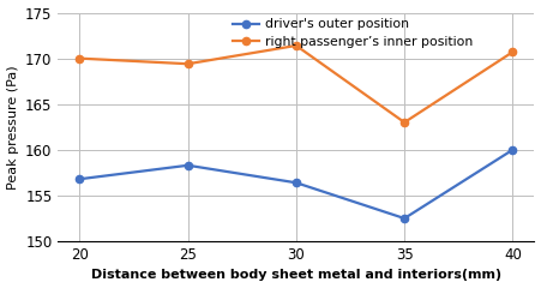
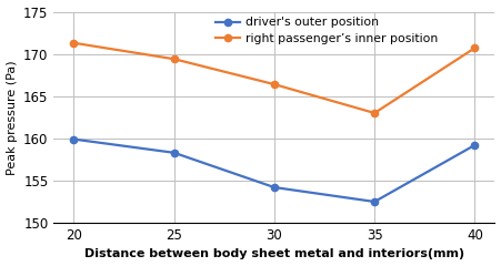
driver's outer position/20: 156.8 -> 159.9
right passenger’s inner position/20: 170.0 -> 171.3
driver's outer position/30: 156.4 -> 154.2
right passenger’s inner position/30: 171.4 -> 166.4
driver's outer position/40: 160.0 -> 159.2
